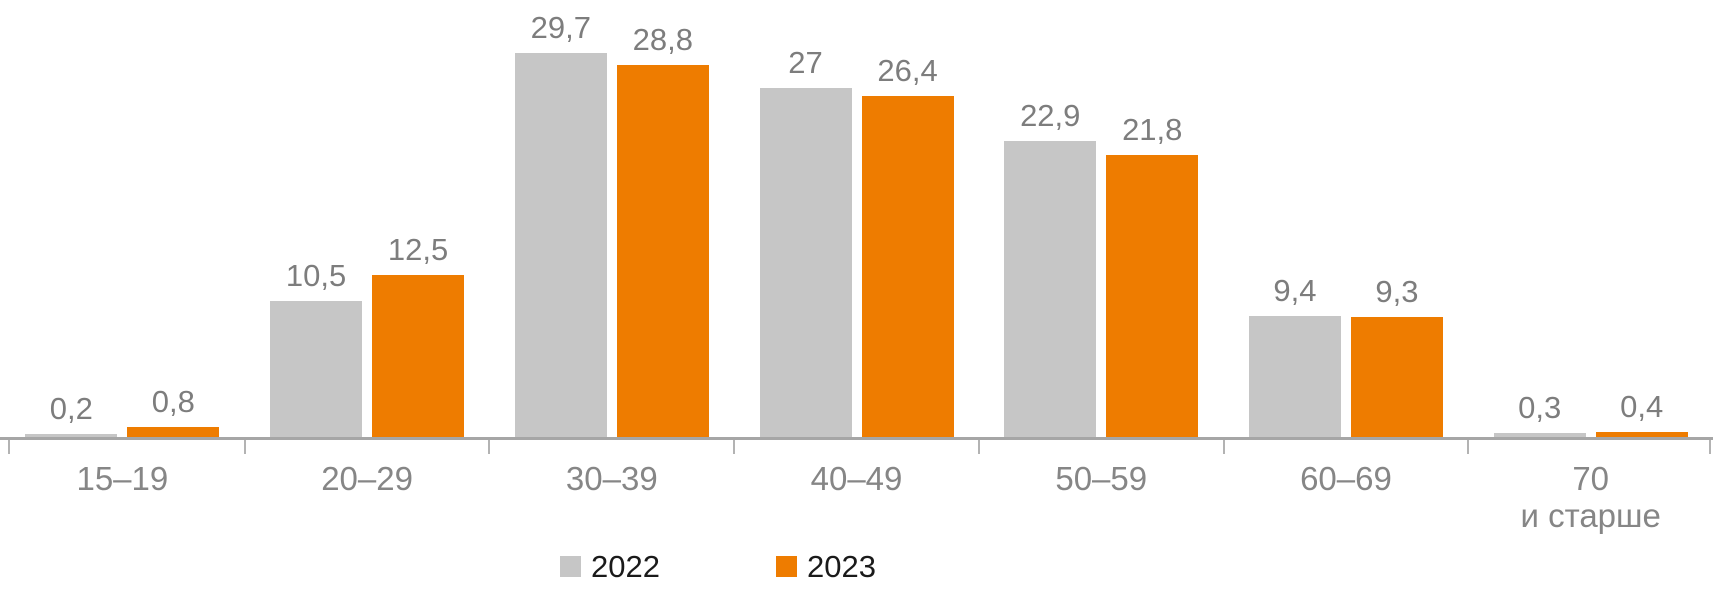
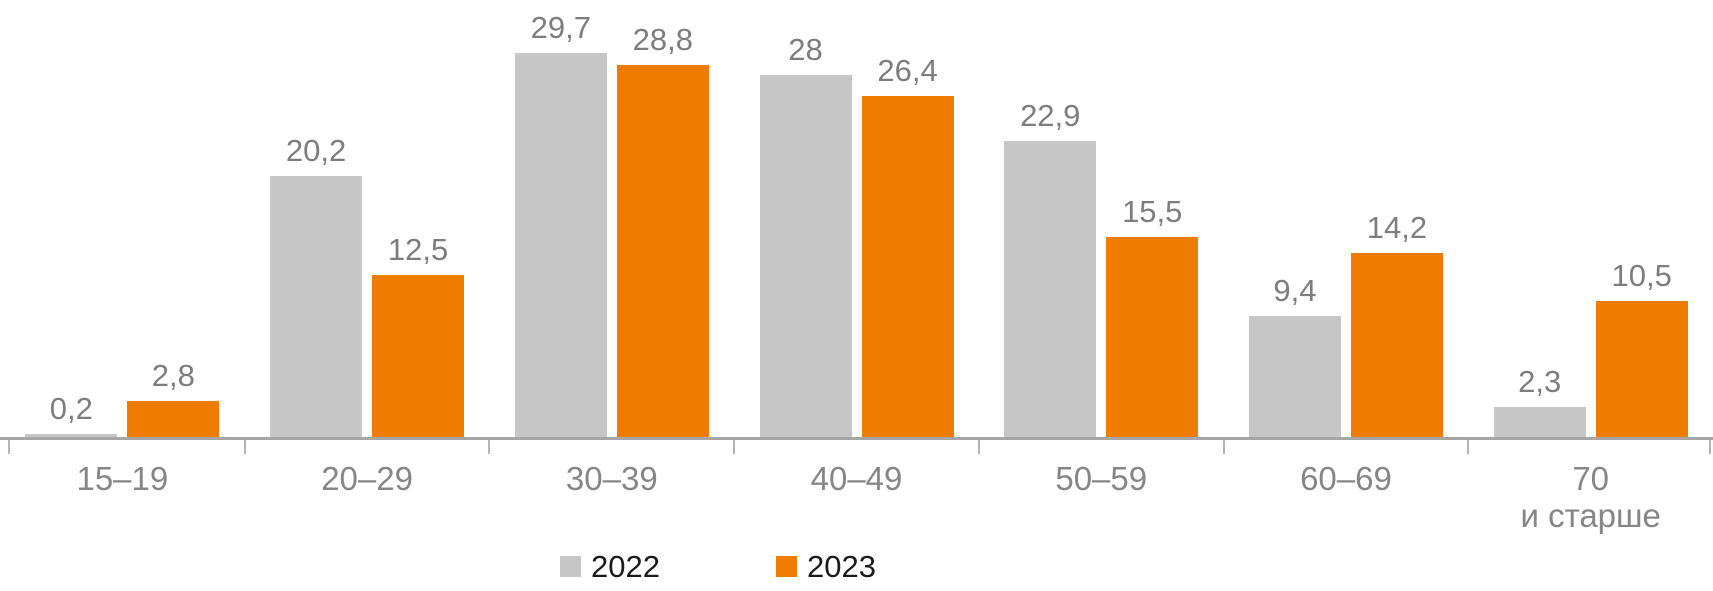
2023/15–19: 0,8 -> 2,8
2022/20–29: 10,5 -> 20,2
2022/40–49: 27 -> 28
2023/50–59: 21,8 -> 15,5
2023/60–69: 9,3 -> 14,2
2022/70 и старше: 0,3 -> 2,3
2023/70 и старше: 0,4 -> 10,5
